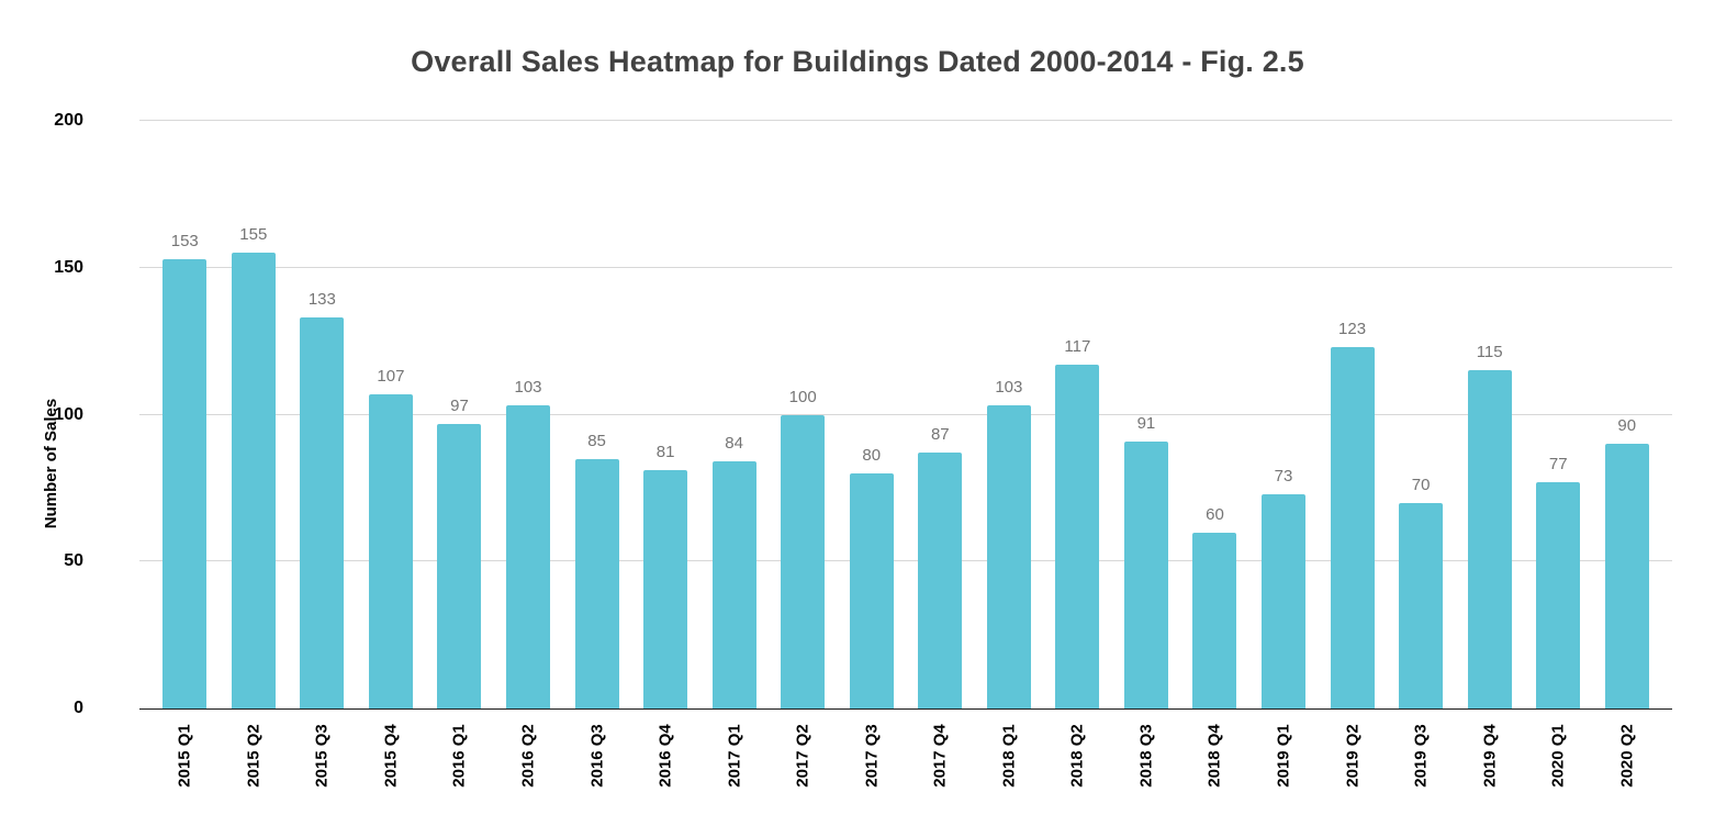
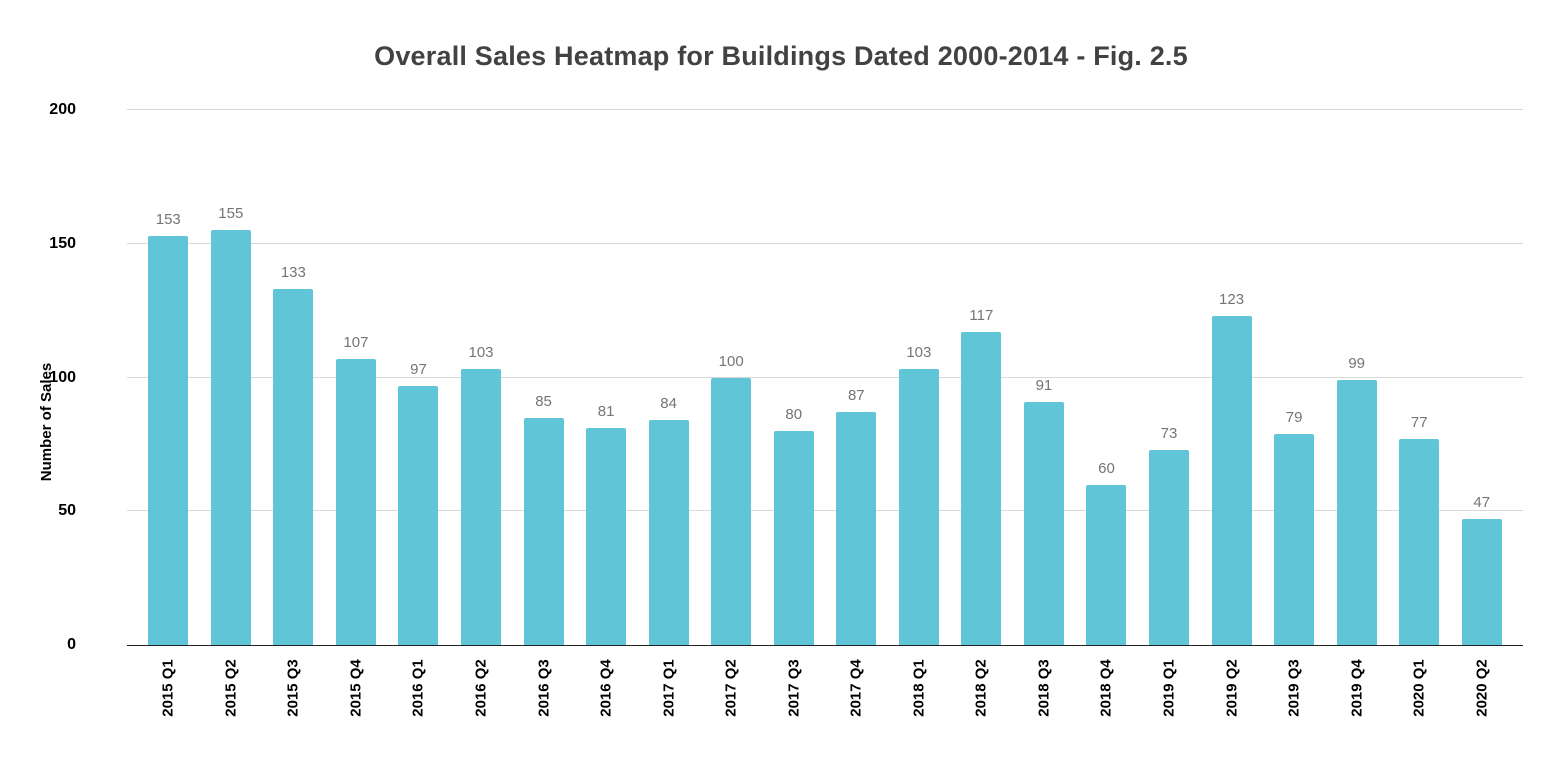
2019 Q3: 70 -> 79
2019 Q4: 115 -> 99
2020 Q2: 90 -> 47
